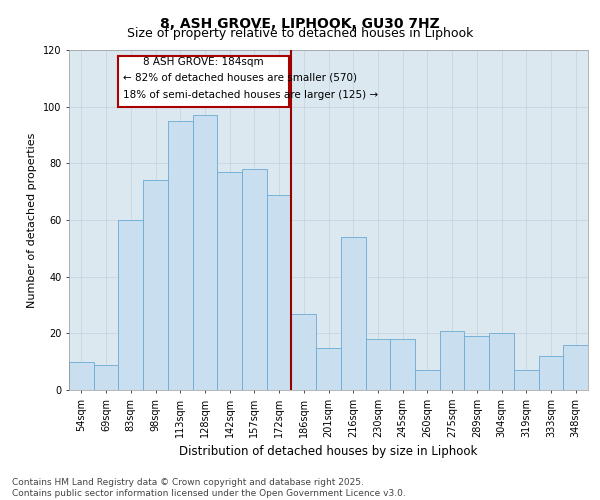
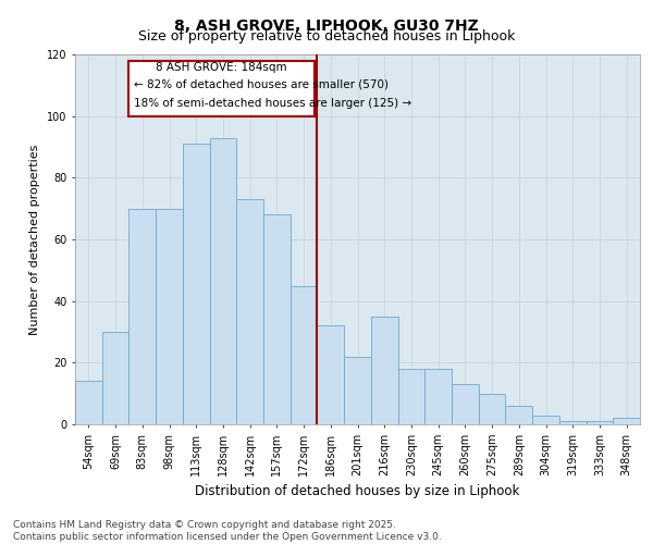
54sqm: 10 -> 14
69sqm: 9 -> 30
83sqm: 60 -> 70
98sqm: 74 -> 70
113sqm: 95 -> 91
128sqm: 97 -> 93
142sqm: 77 -> 73
157sqm: 78 -> 68
172sqm: 69 -> 45
186sqm: 27 -> 32
201sqm: 15 -> 22
216sqm: 54 -> 35
260sqm: 7 -> 13
275sqm: 21 -> 10
289sqm: 19 -> 6
304sqm: 20 -> 3
319sqm: 7 -> 1
333sqm: 12 -> 1
348sqm: 16 -> 2
